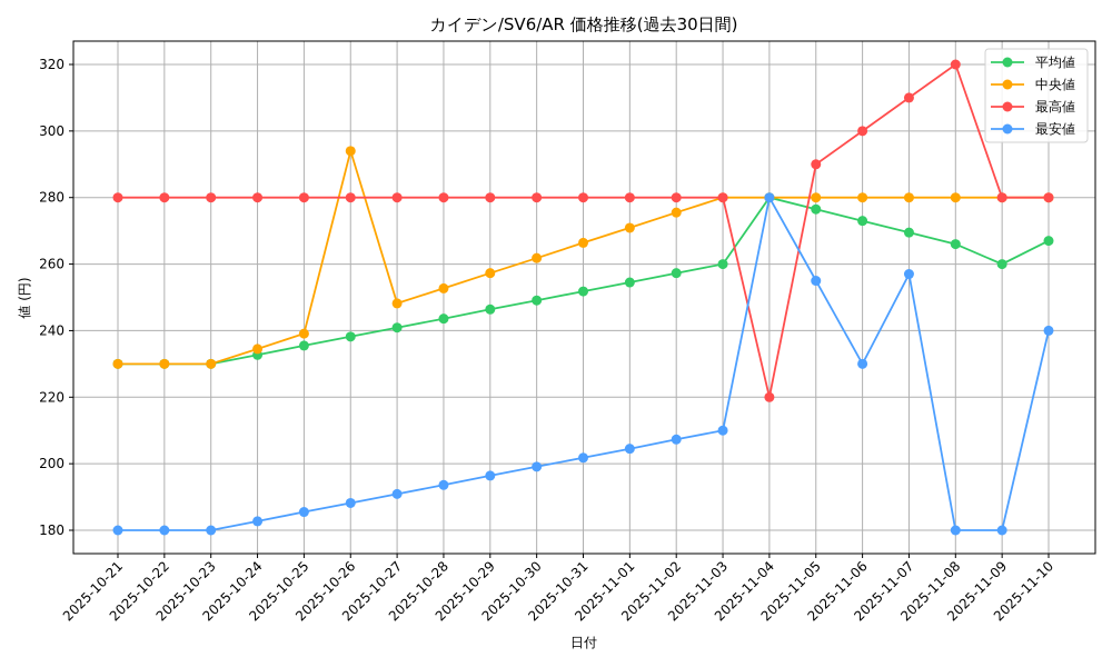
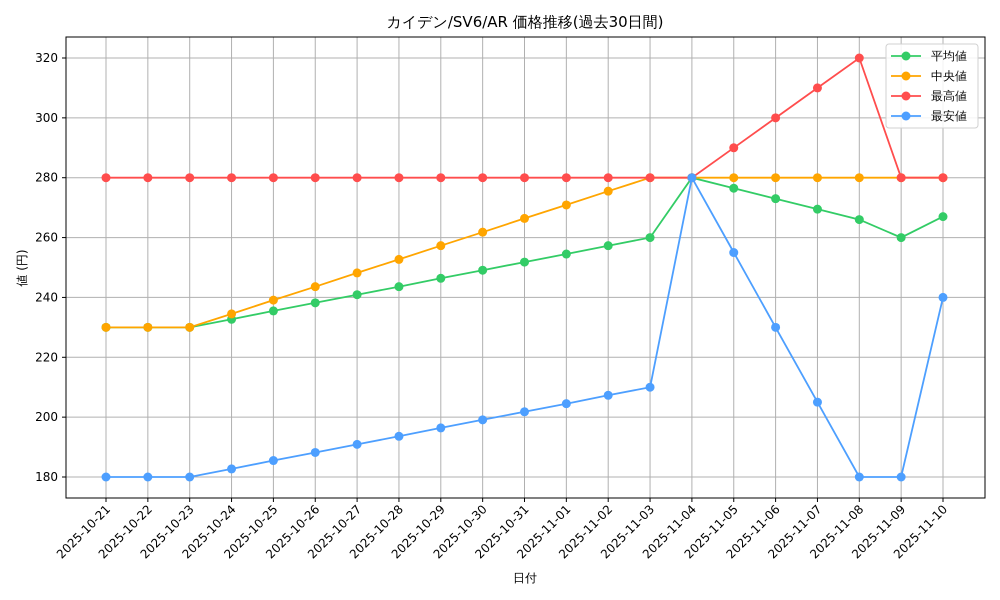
中央値/2025-10-26: 294 -> 244
最高値/2025-11-04: 220 -> 280
最安値/2025-11-07: 257 -> 205
